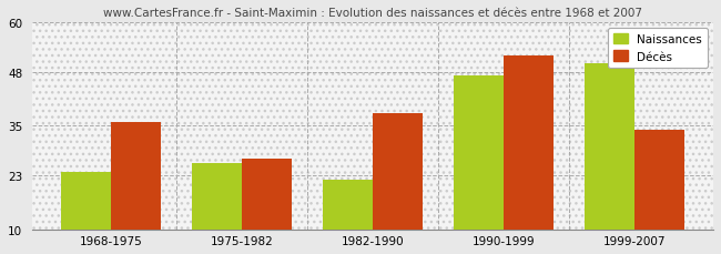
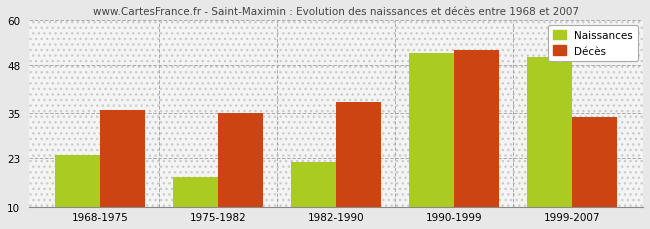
Naissances/1975-1982: 26 -> 18
Décès/1975-1982: 27 -> 35
Naissances/1990-1999: 47 -> 51
